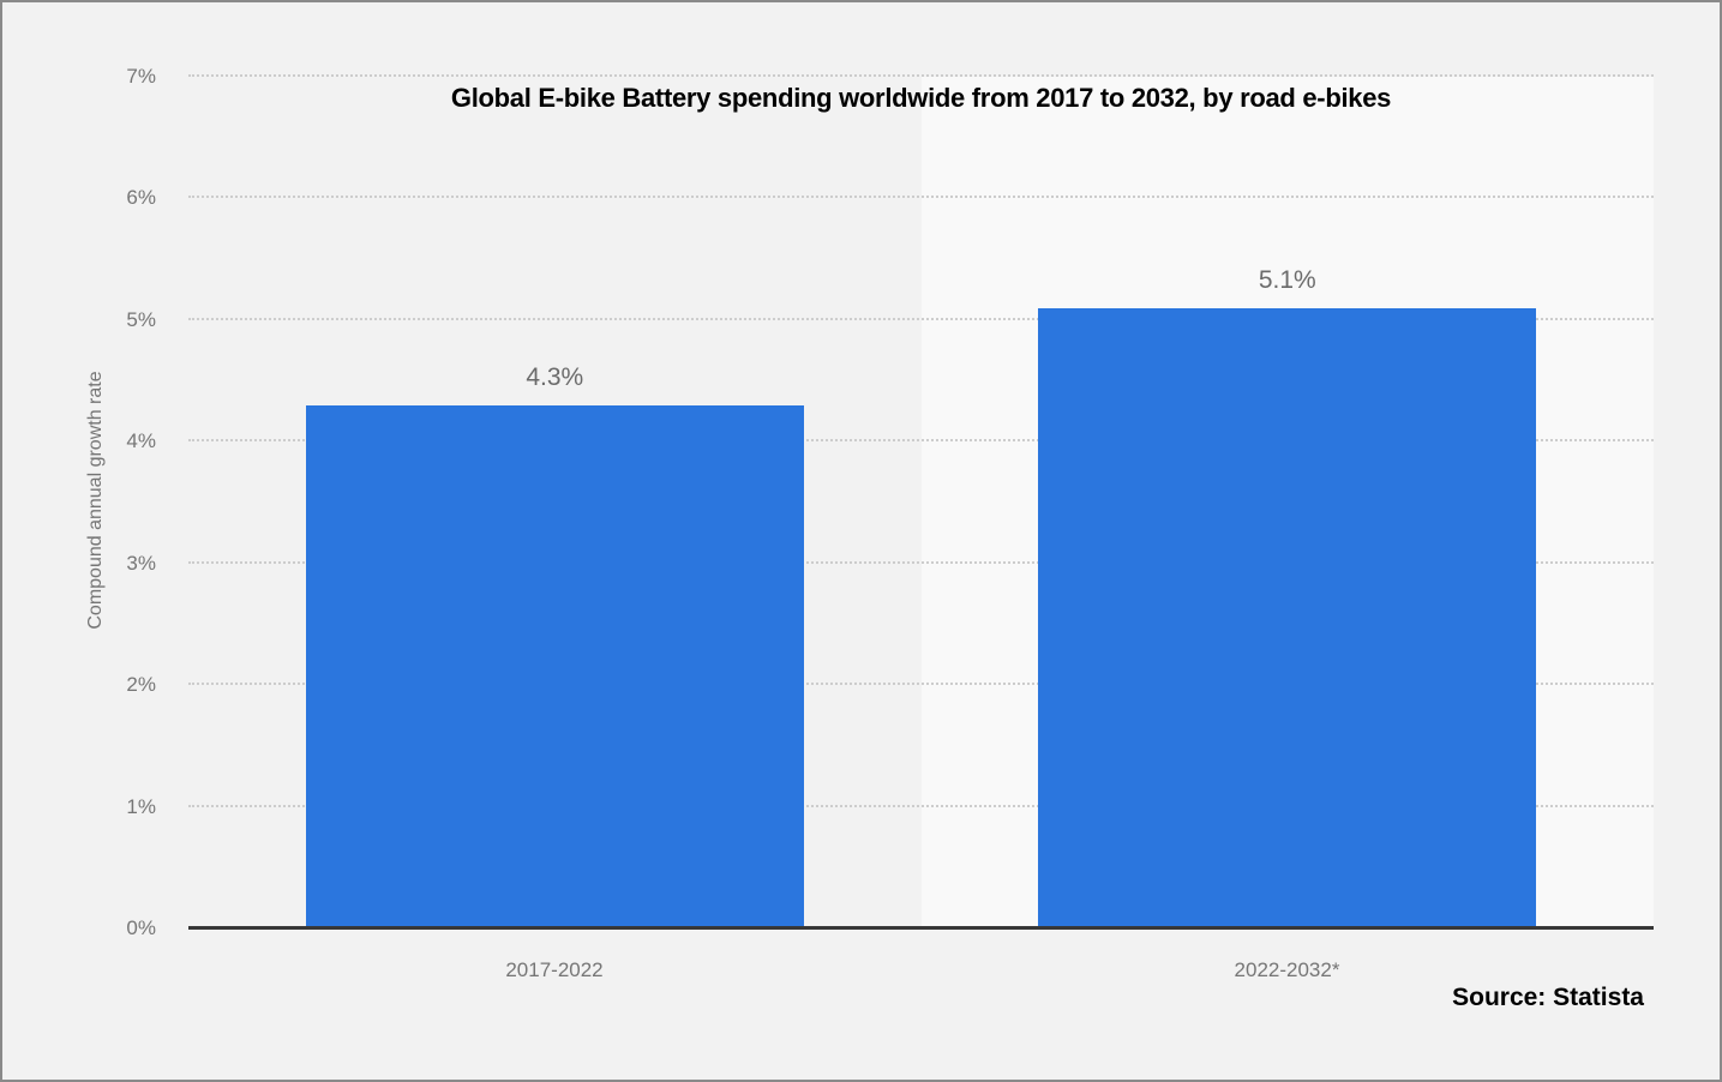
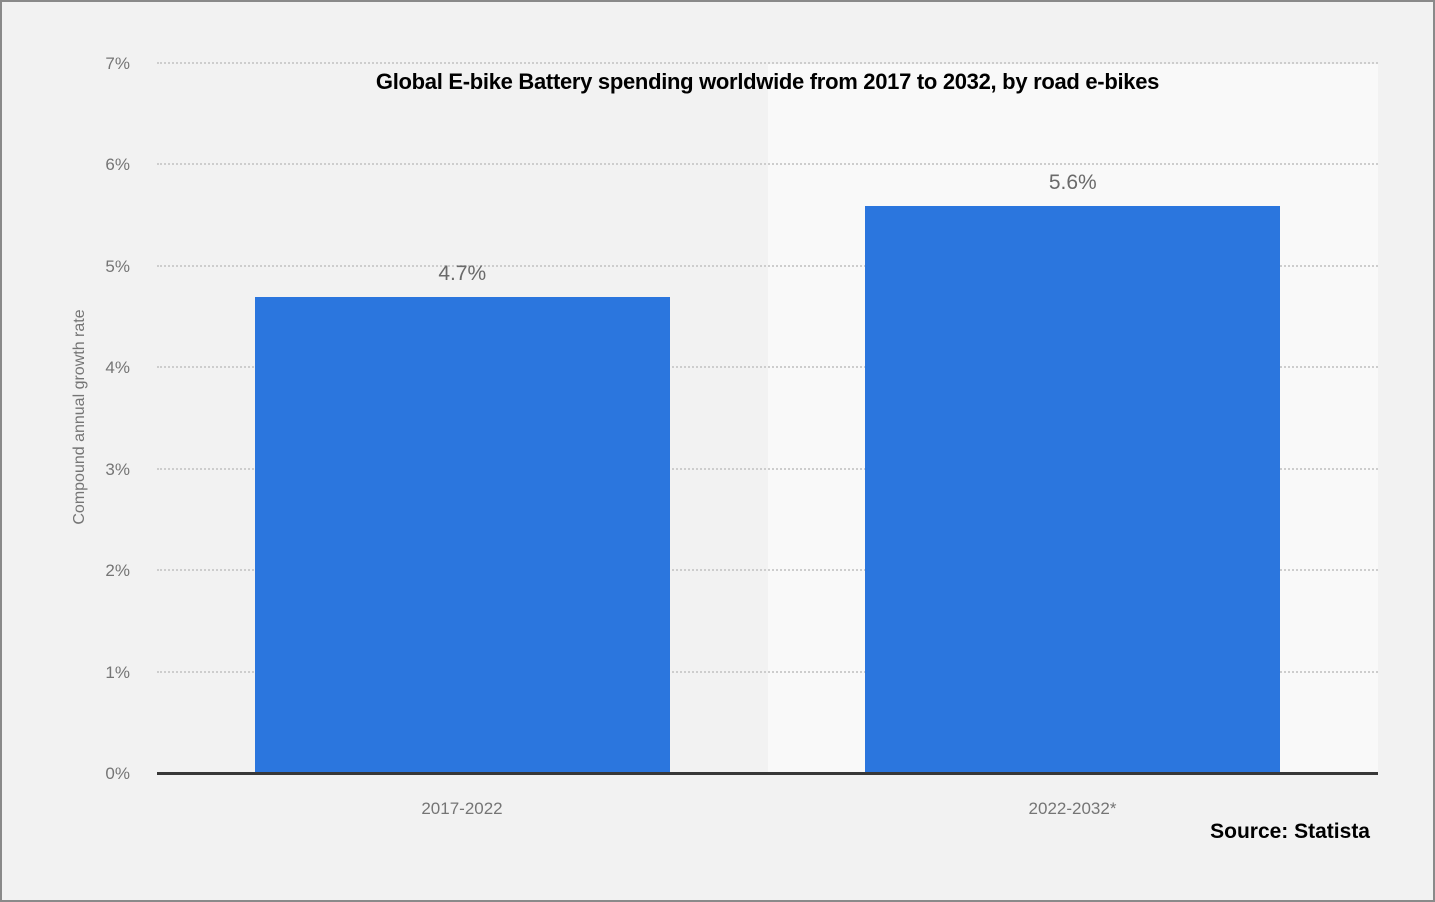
2017-2022: 4.3% -> 4.7%
2022-2032*: 5.1% -> 5.6%
